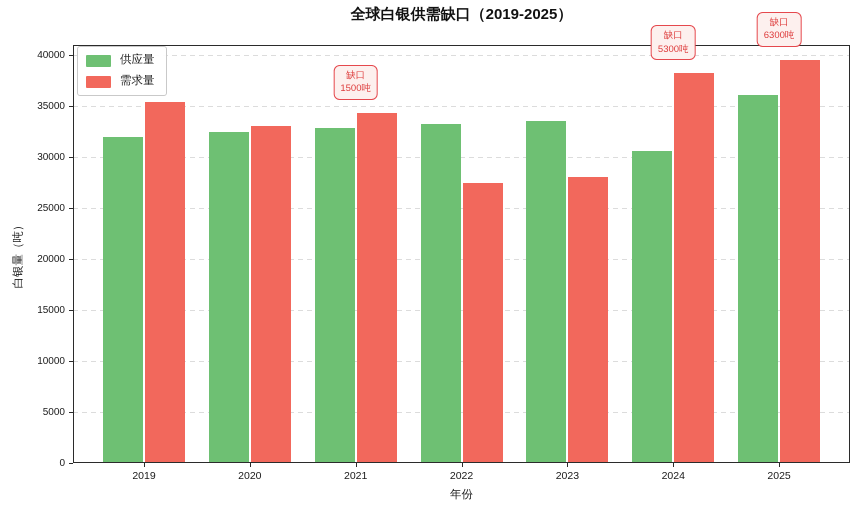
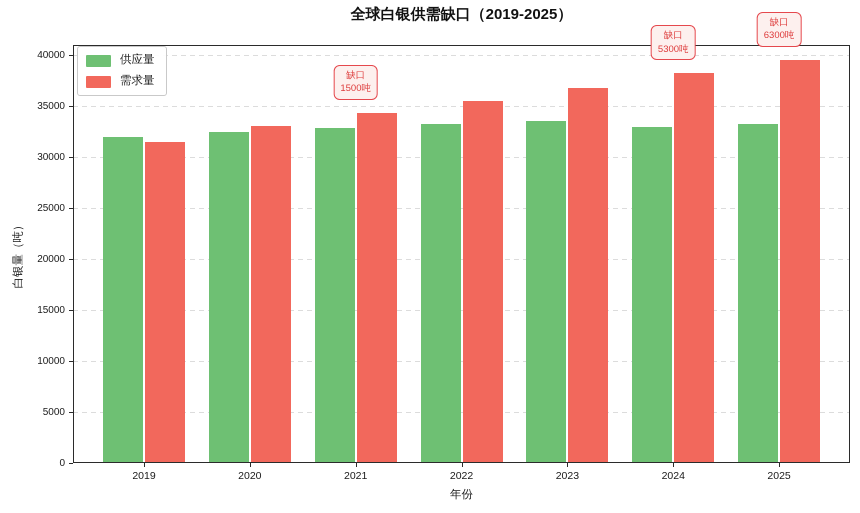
需求量/2019: 35400 -> 31500
需求量/2022: 27500 -> 35500
需求量/2023: 28000 -> 36800
供应量/2024: 30600 -> 32900
供应量/2025: 36100 -> 33200
